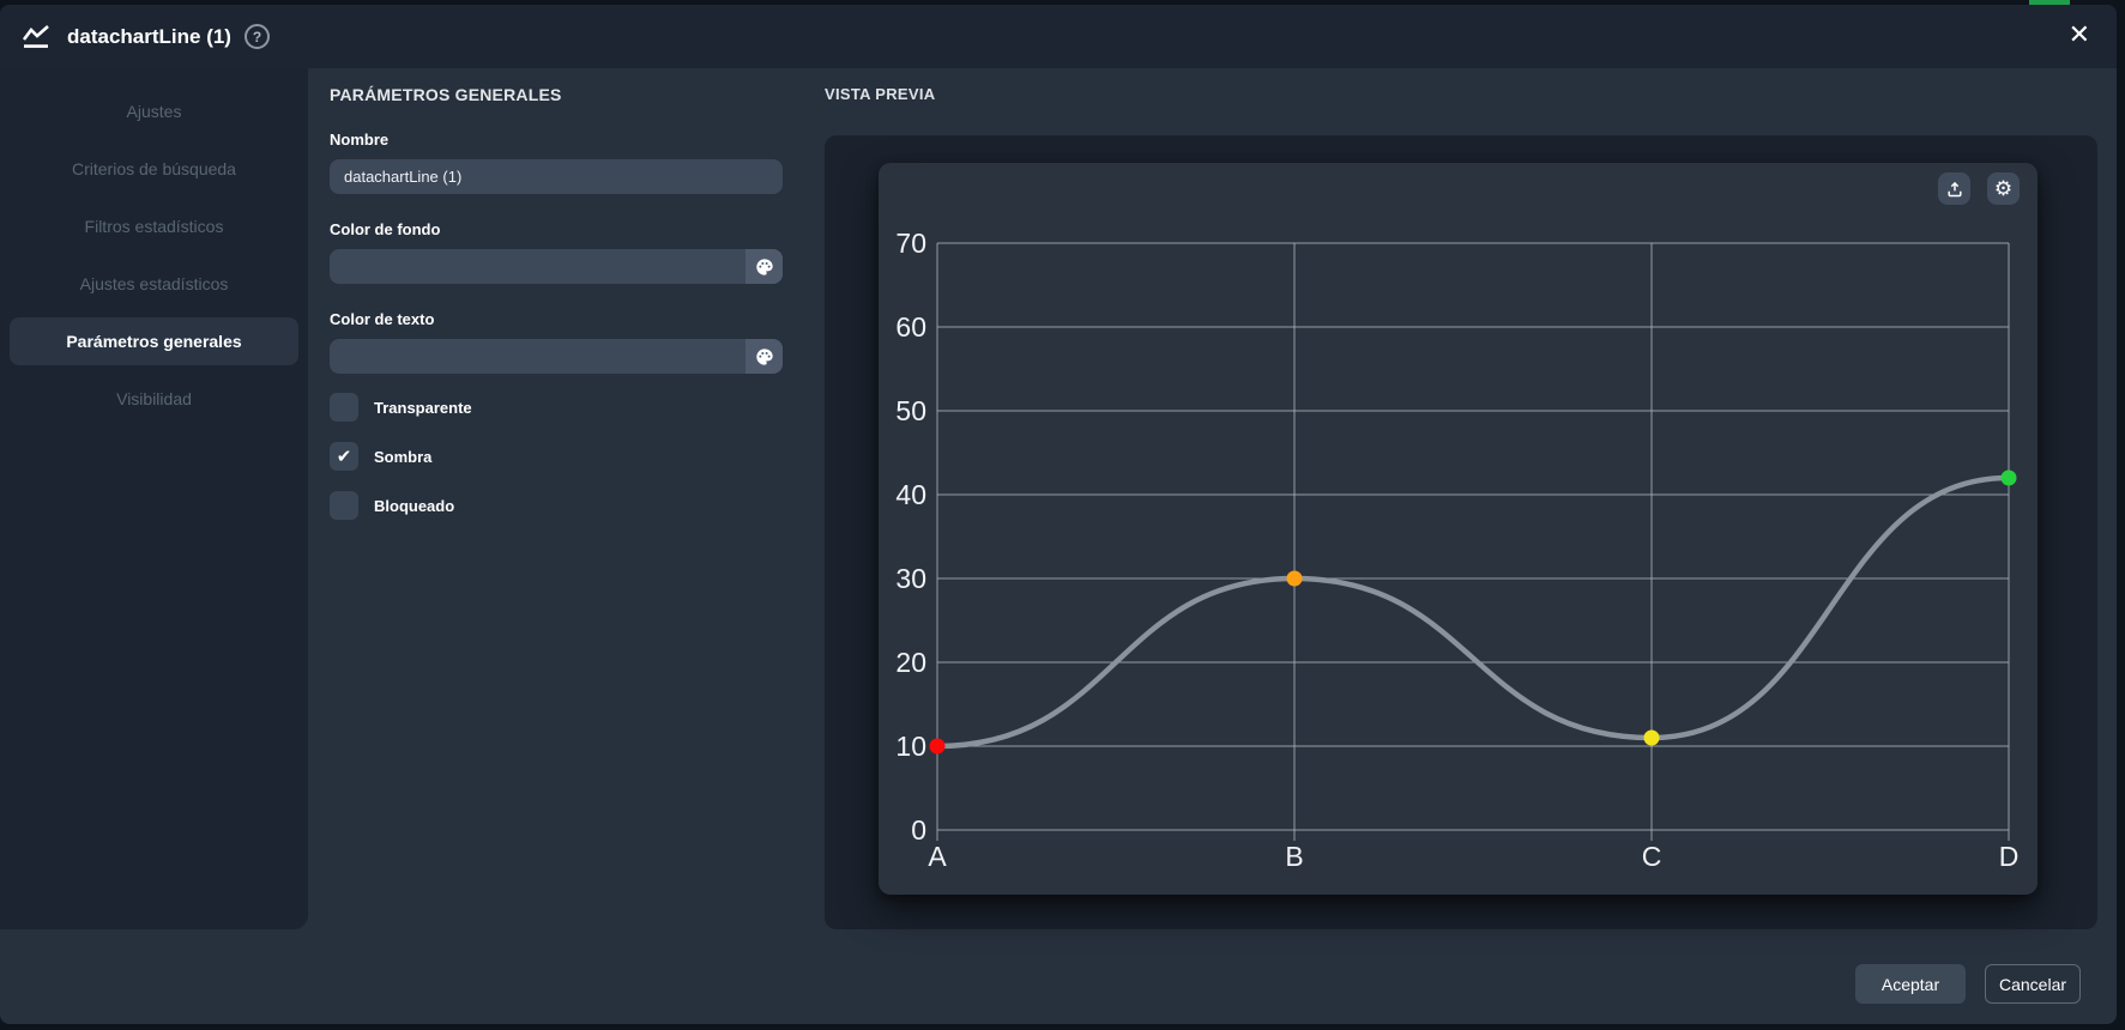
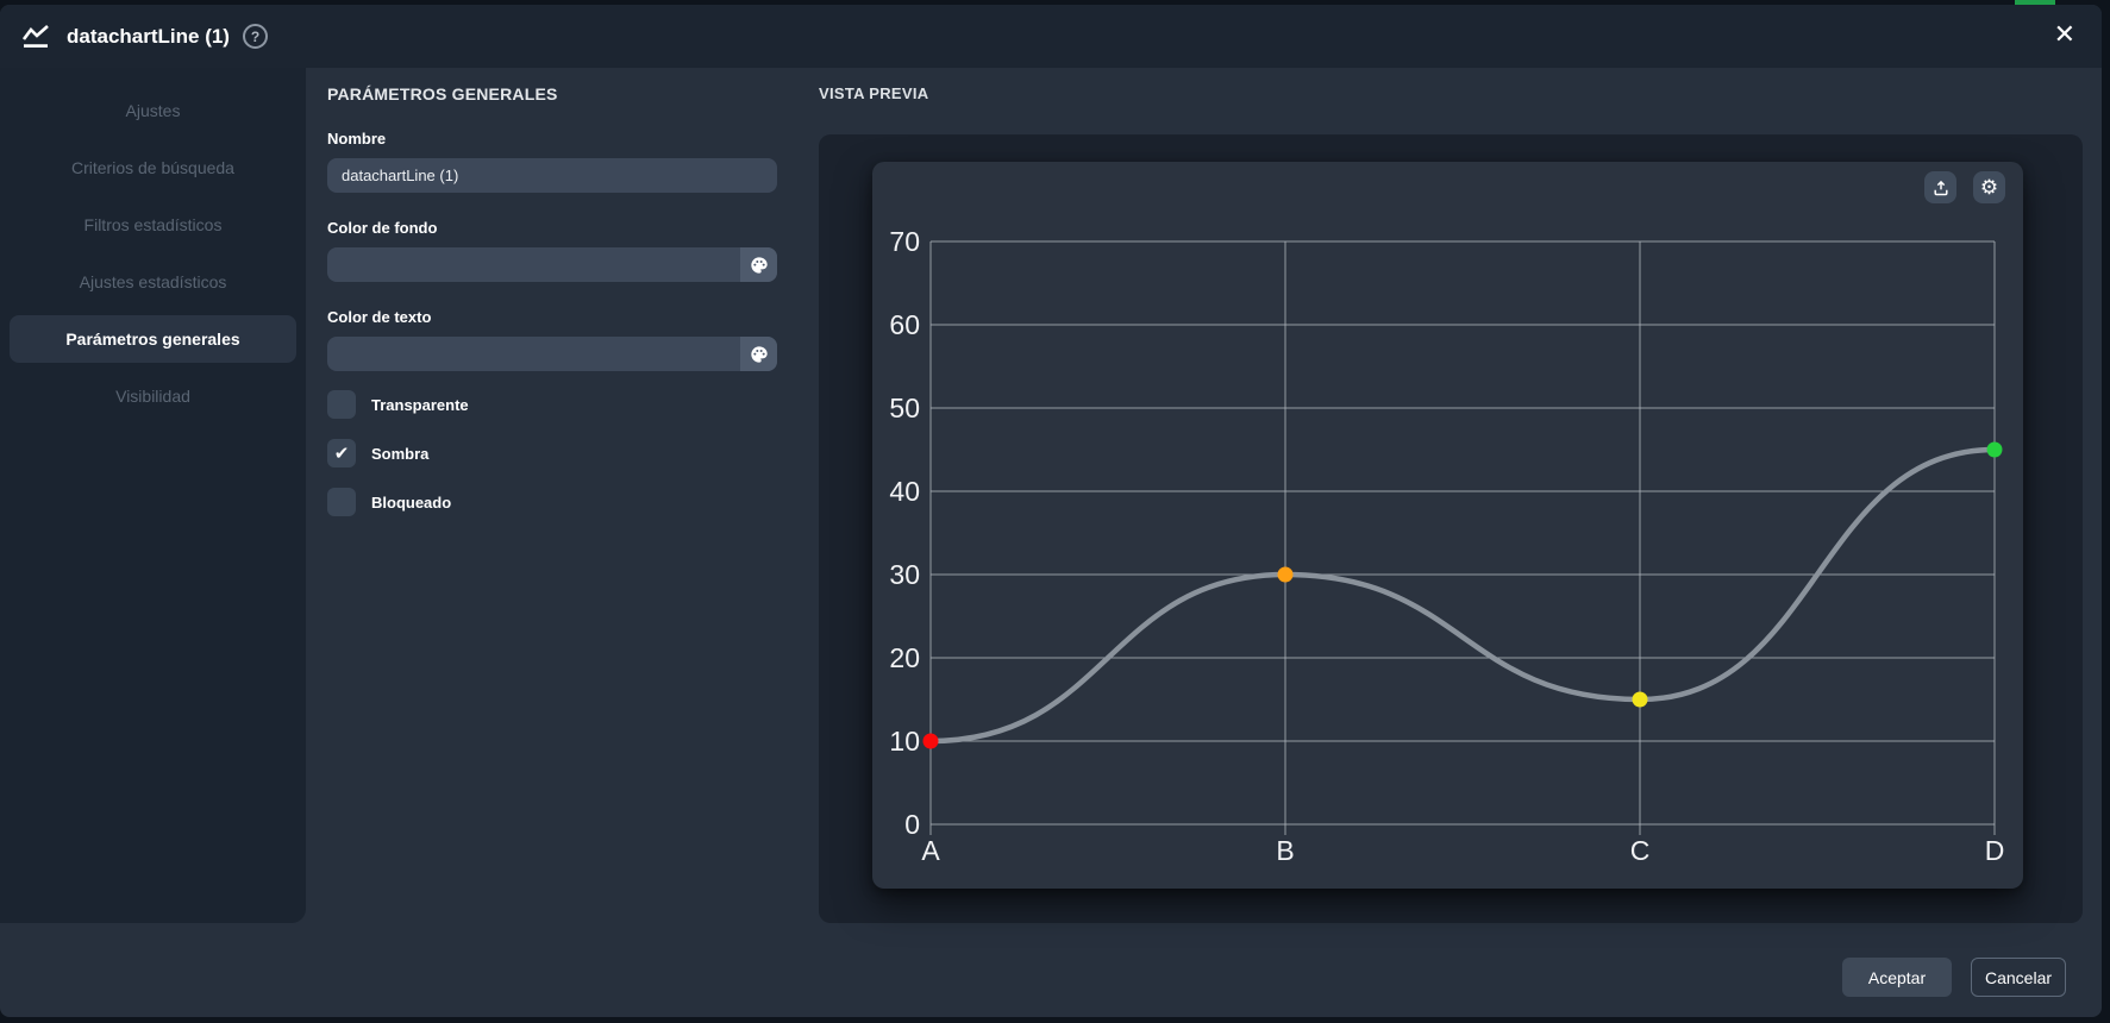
C: 11 -> 15
D: 42 -> 45
